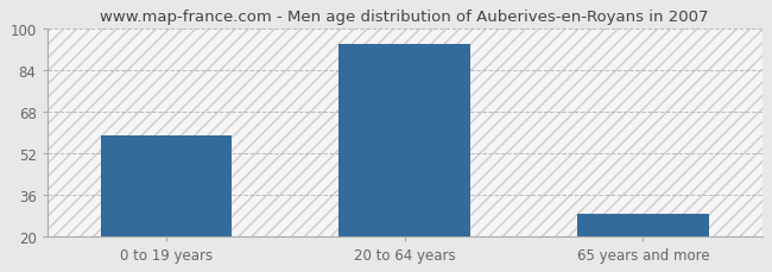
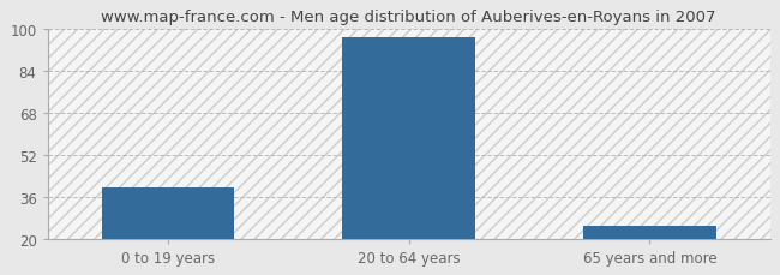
0 to 19 years: 59 -> 40
20 to 64 years: 94 -> 97
65 years and more: 29 -> 25
